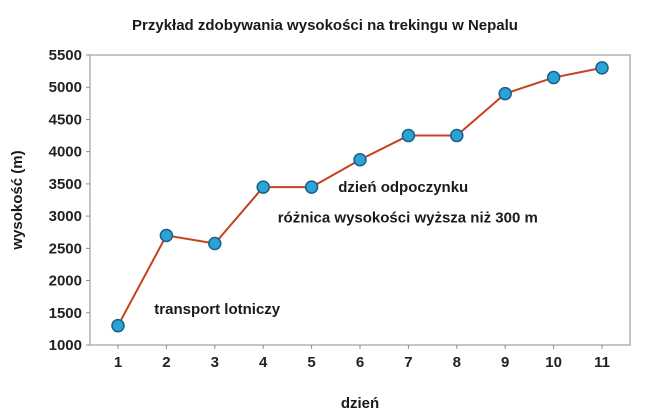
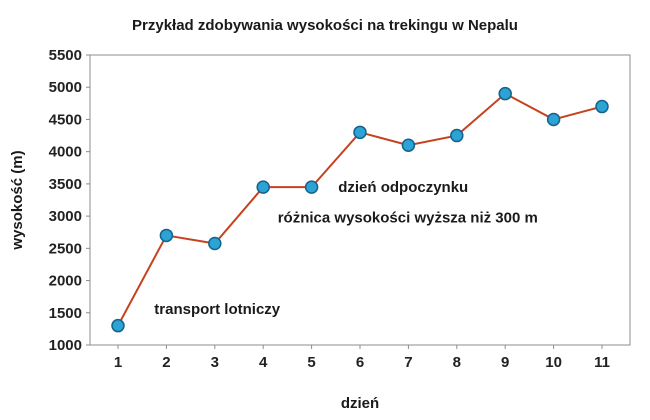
6: 3900 -> 4300
7: 4200 -> 4100
10: 5200 -> 4500
11: 5300 -> 4700
